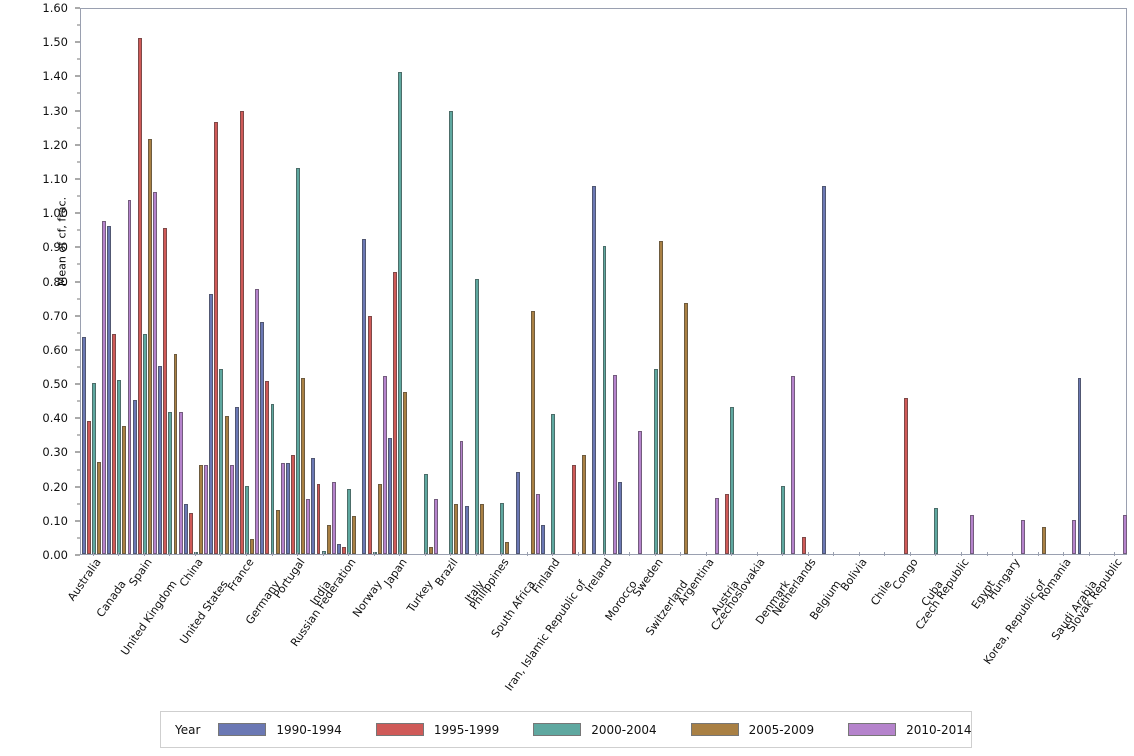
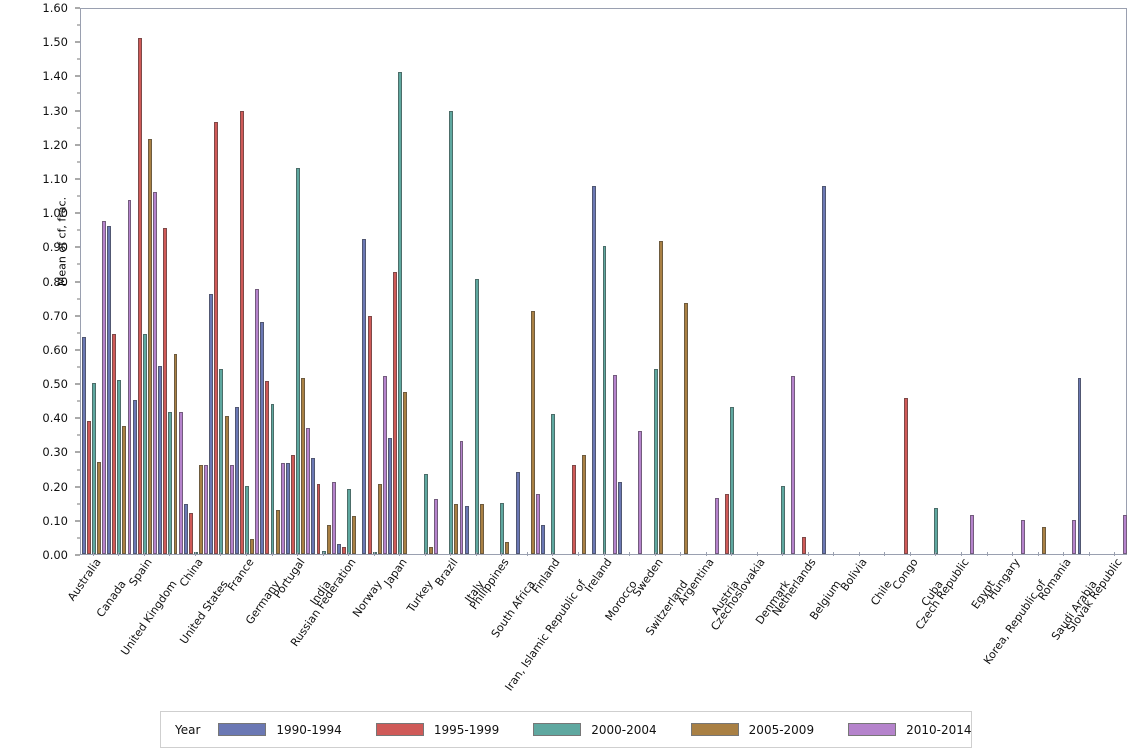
2010-2014/Portugal: 0.16 -> 0.37
